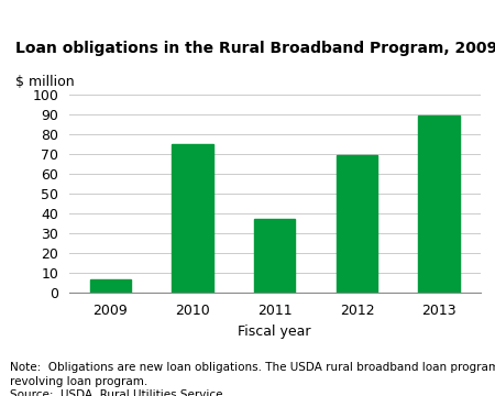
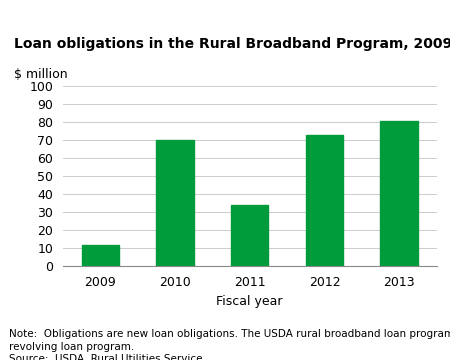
2009: 7 -> 12
2010: 75 -> 70
2011: 38 -> 34
2012: 70 -> 73
2013: 90 -> 81
